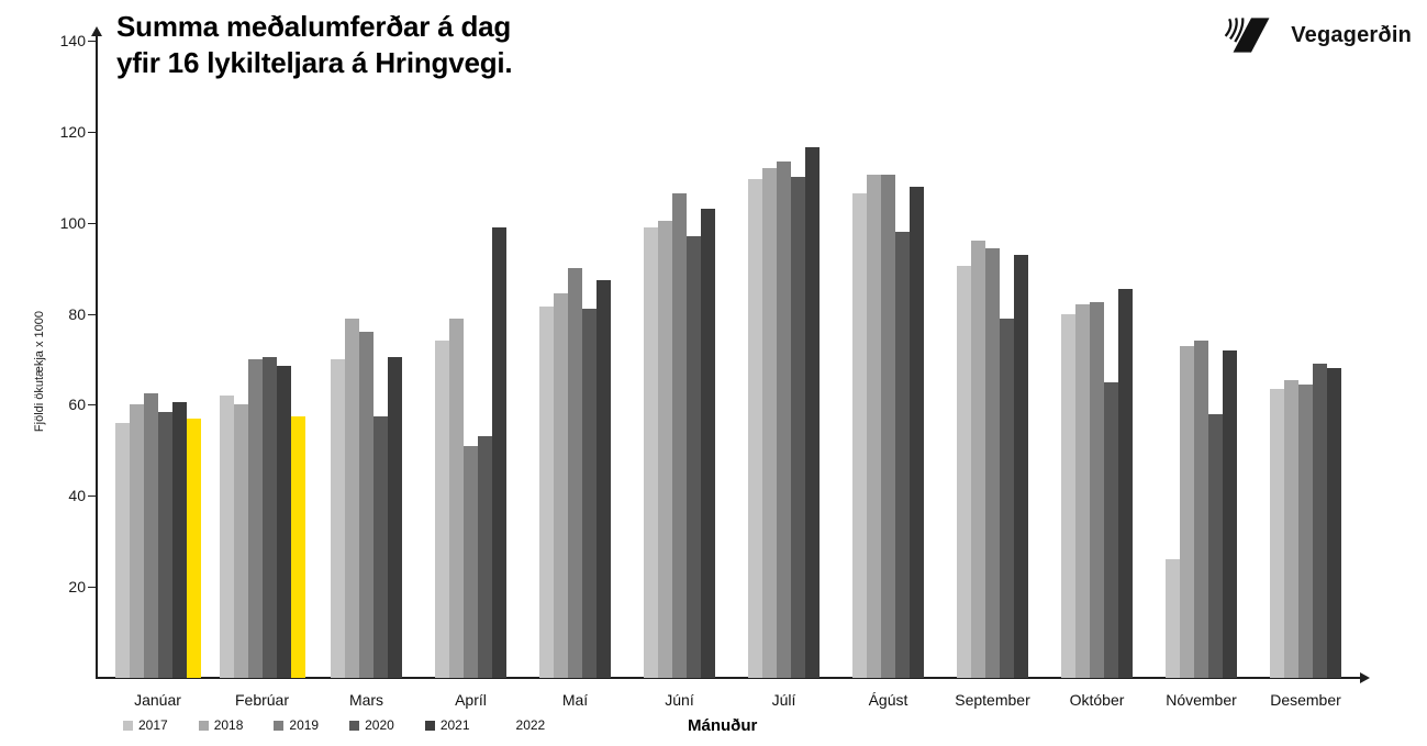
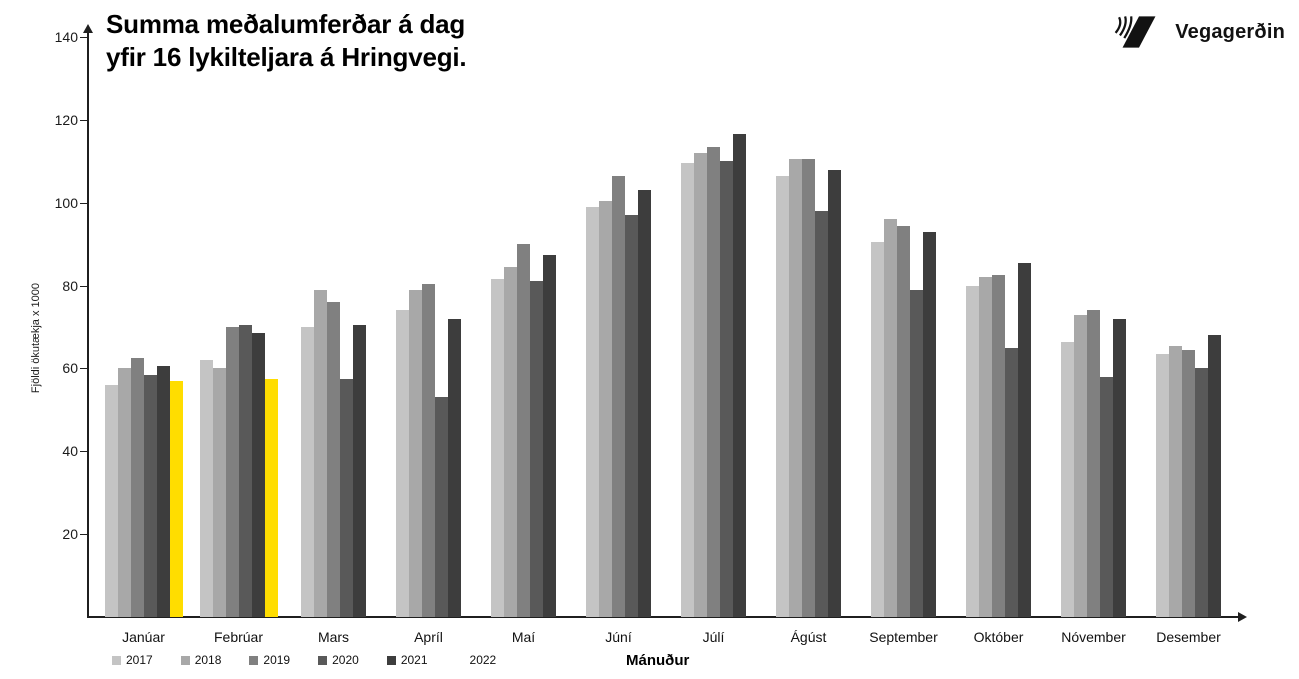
2019/Apríl: 51 -> 80
2021/Apríl: 99 -> 72
2017/Nóvember: 26 -> 66
2020/Desember: 69 -> 60
